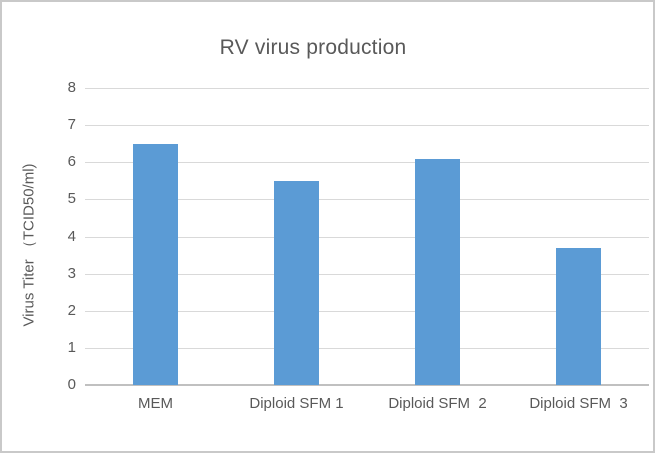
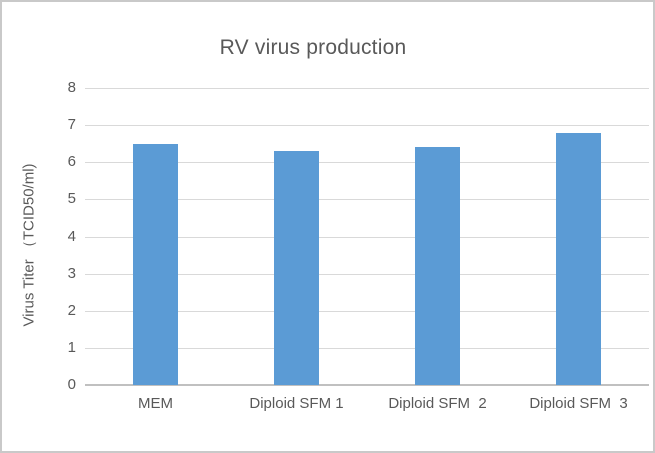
Diploid SFM 1: 5.5 -> 6.3
Diploid SFM 2: 6.1 -> 6.4
Diploid SFM 3: 3.7 -> 6.8
